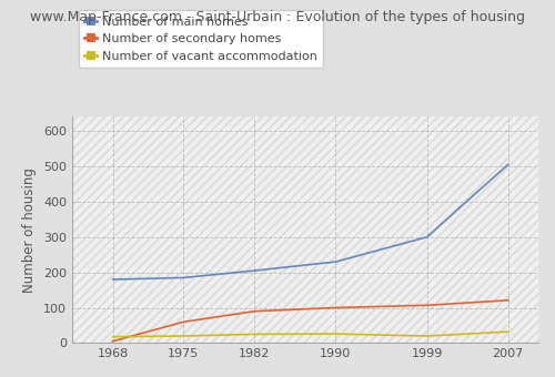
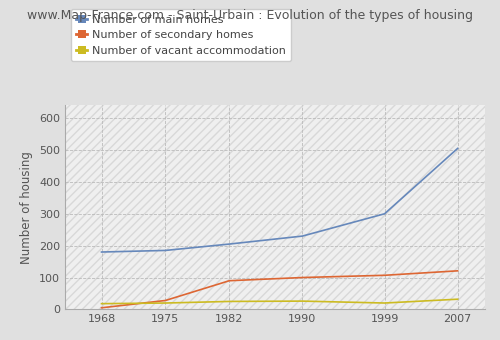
Number of secondary homes/1975: 60 -> 28
